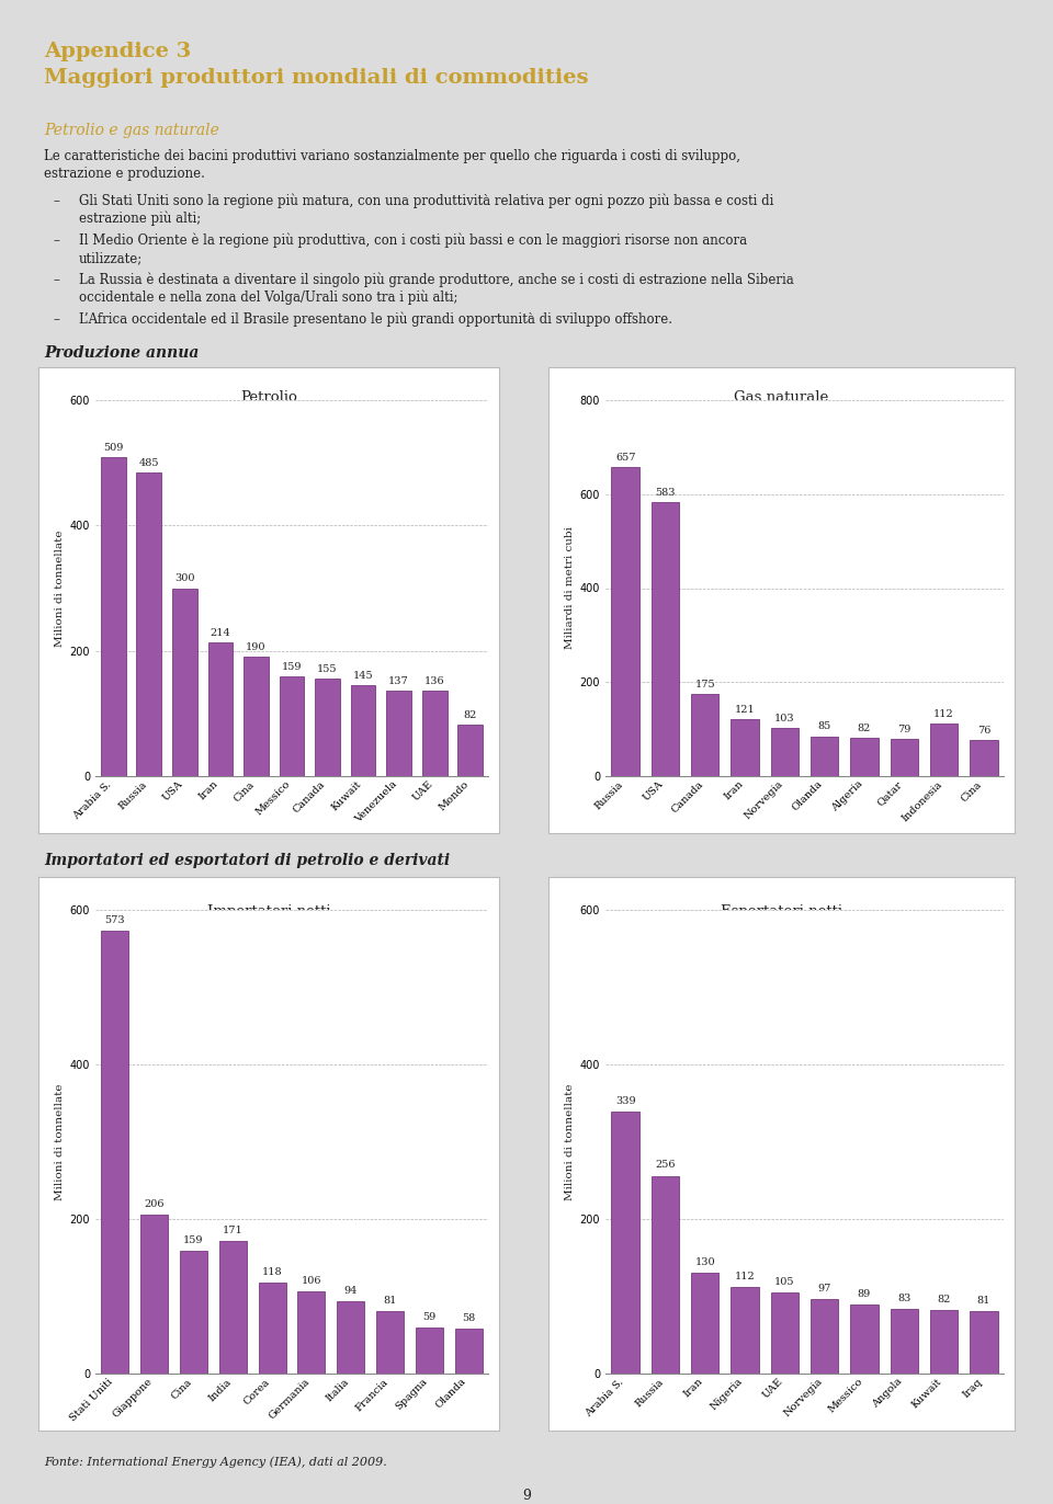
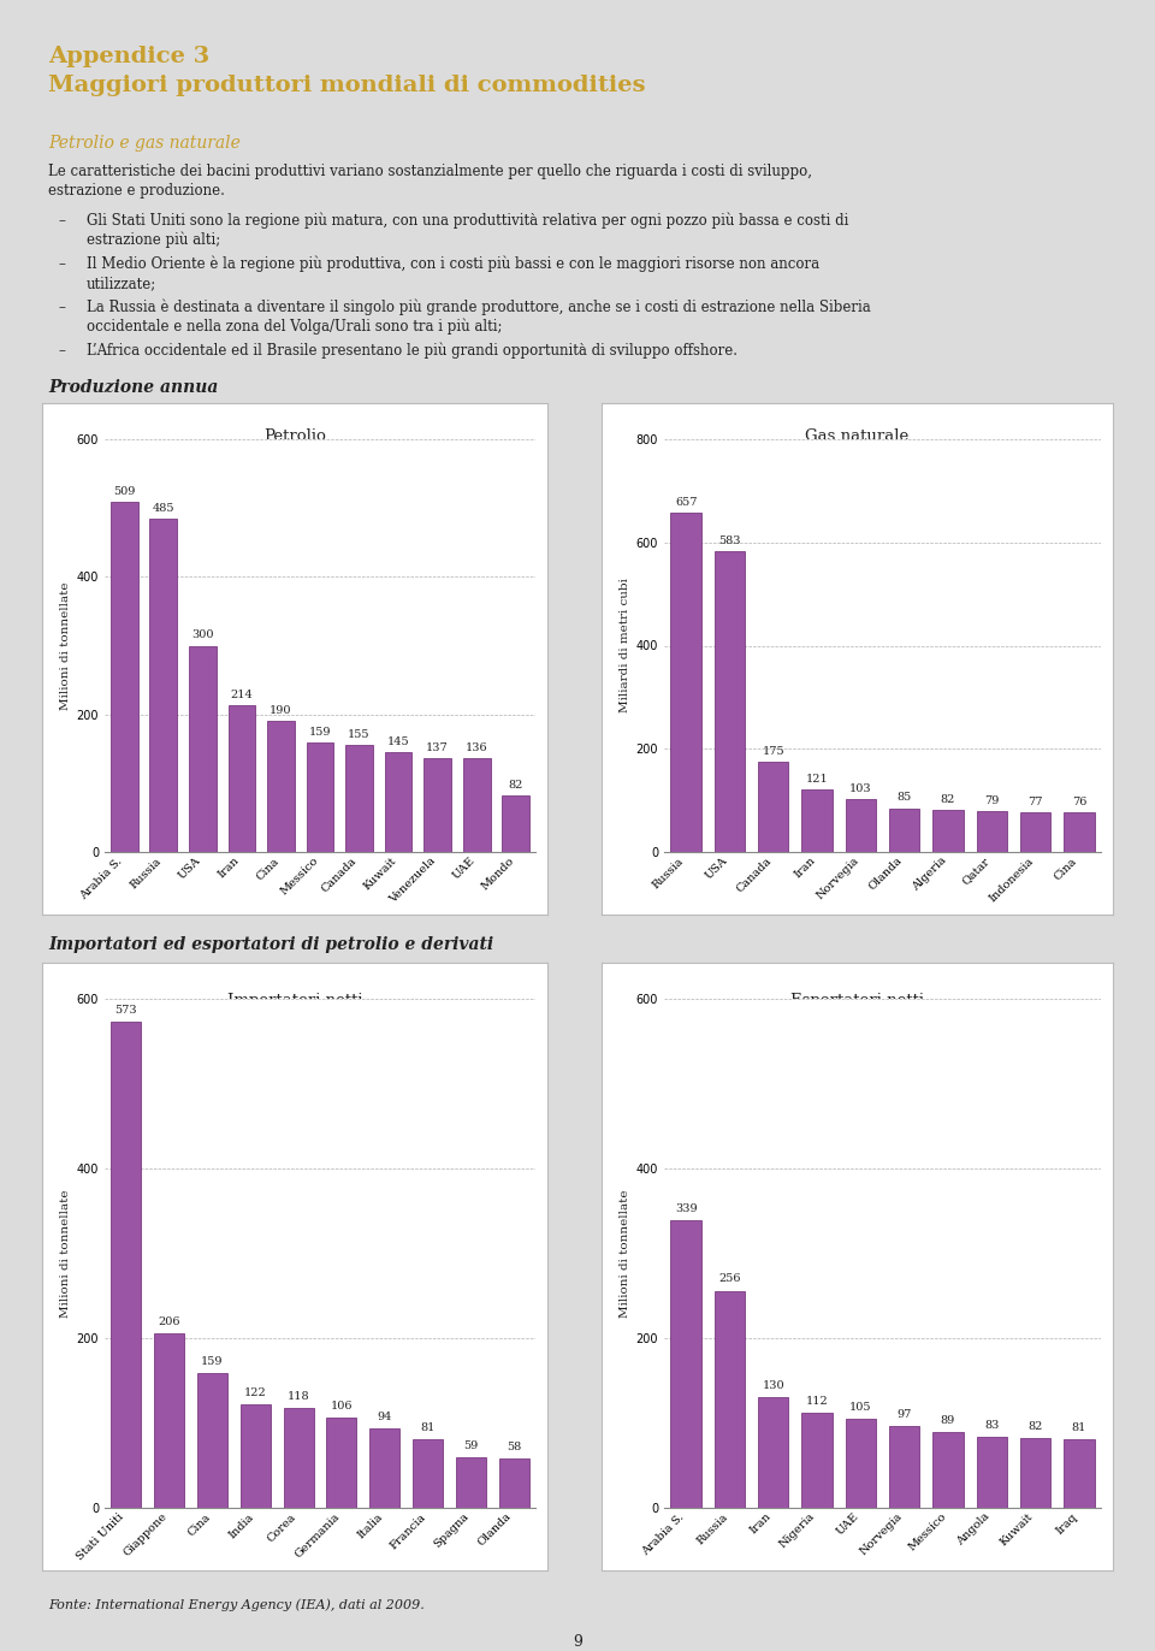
Indonesia: 112 -> 77
India: 171 -> 122
